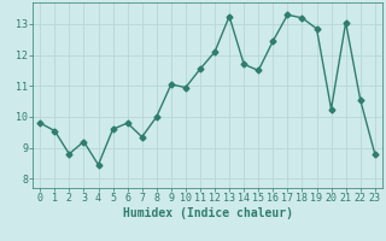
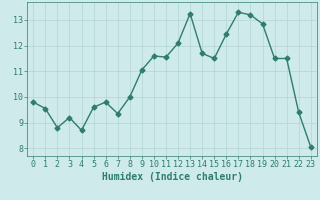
4: 8.45 -> 8.70
10: 10.95 -> 11.60
20: 10.25 -> 11.50
21: 13.05 -> 11.50
22: 10.55 -> 9.40
23: 8.80 -> 8.05
